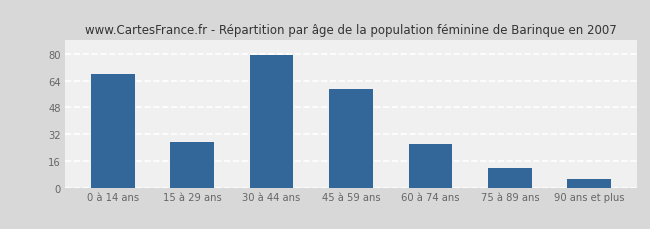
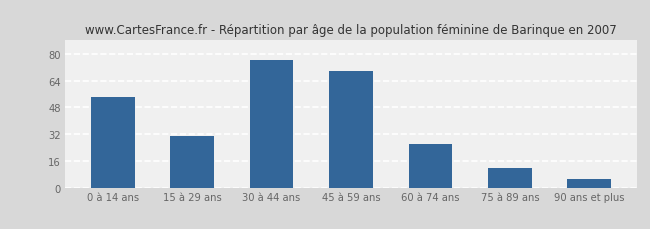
0 à 14 ans: 68 -> 54
15 à 29 ans: 27 -> 31
30 à 44 ans: 79 -> 76
45 à 59 ans: 59 -> 70
